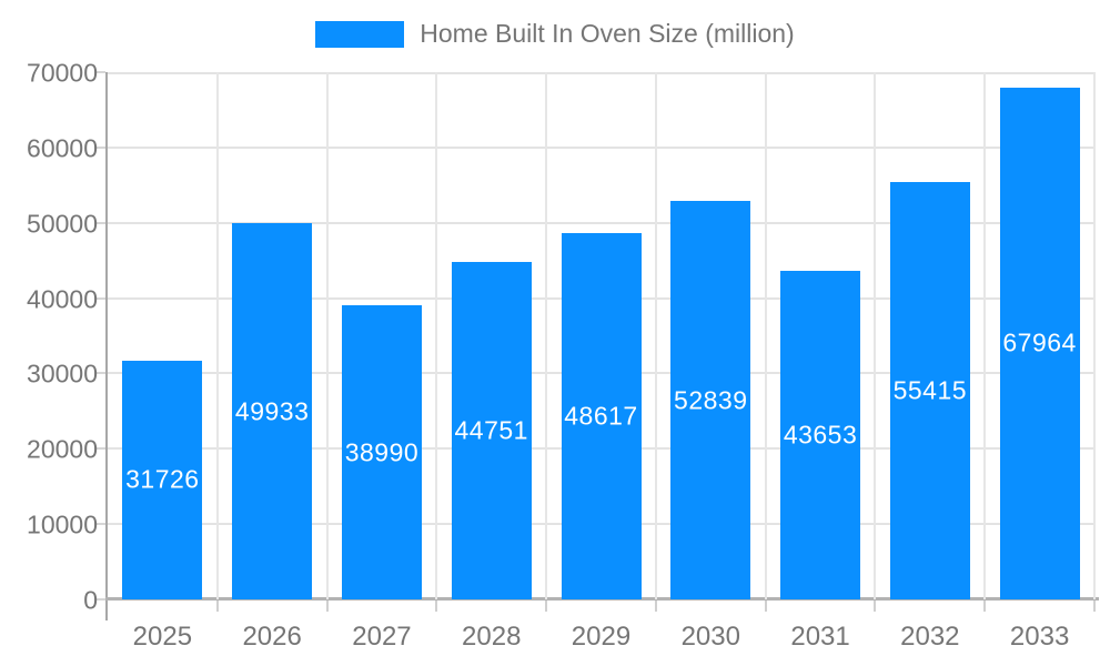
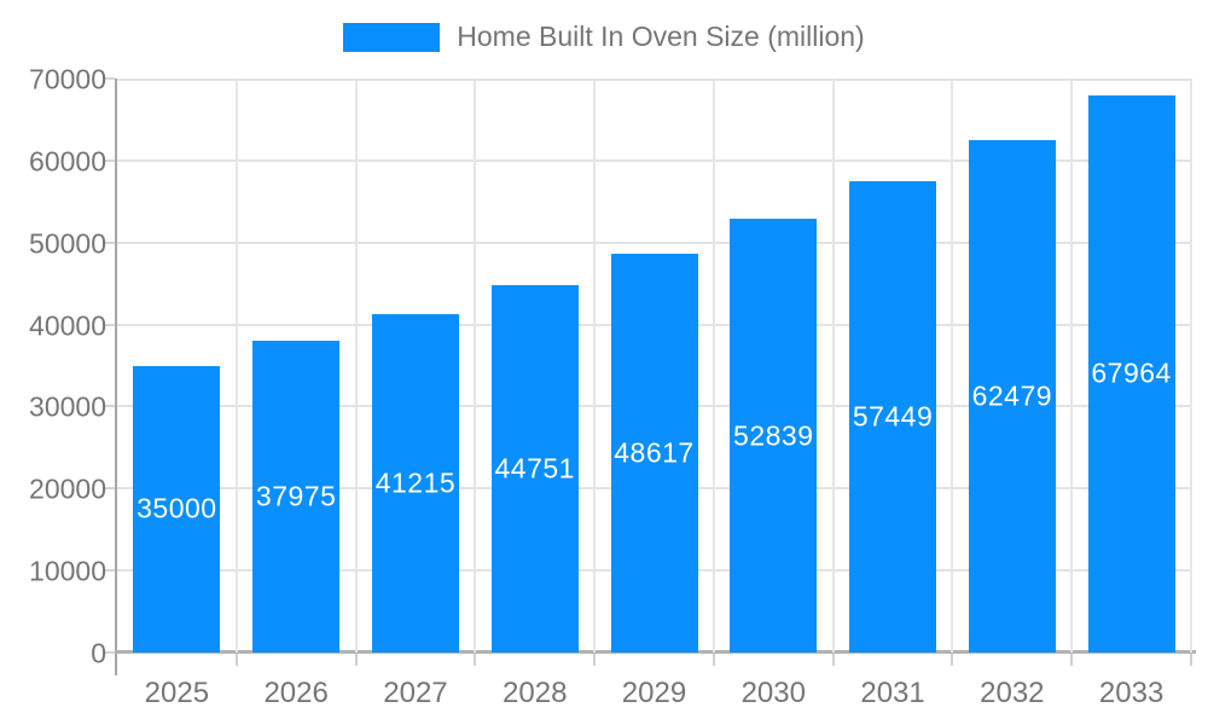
2025: 31726 -> 35000
2026: 49933 -> 37975
2027: 38990 -> 41215
2031: 43653 -> 57449
2032: 55415 -> 62479
